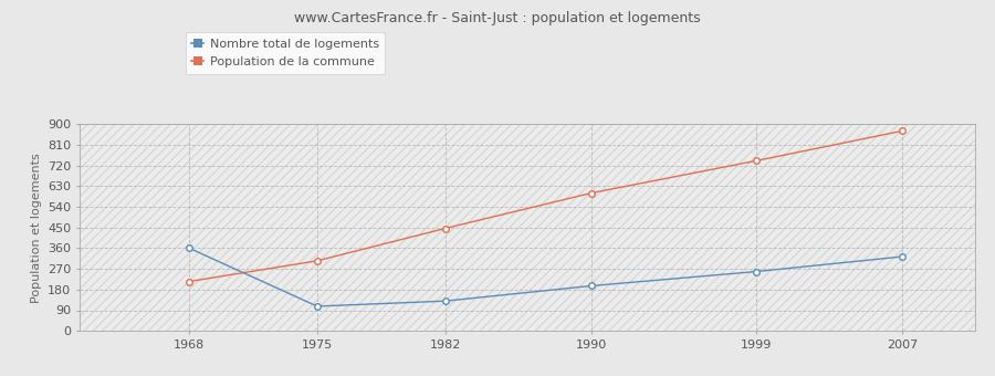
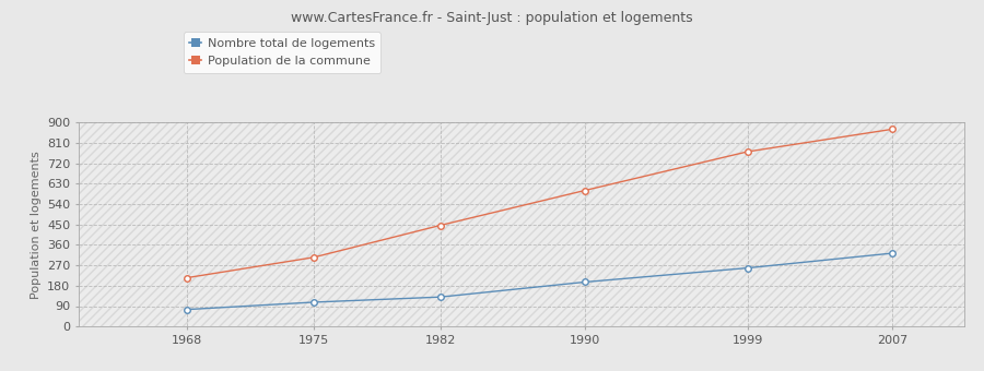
Nombre total de logements/1968: 360 -> 75
Population de la commune/1999: 740 -> 771
